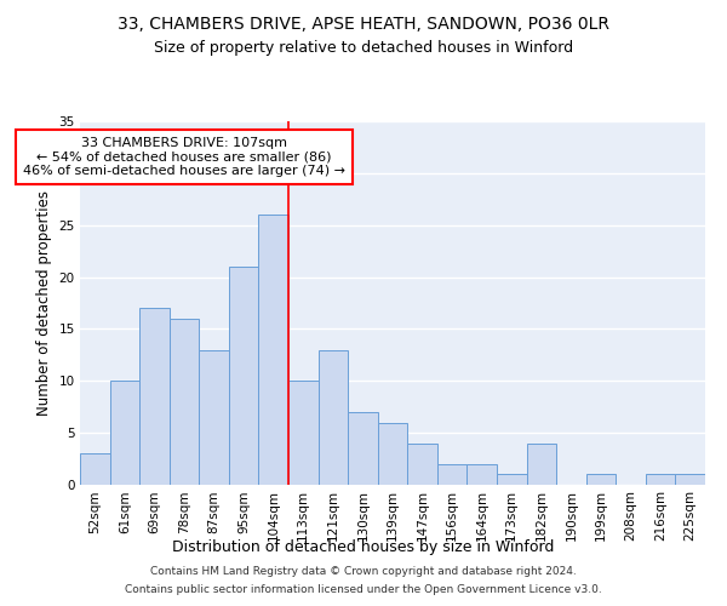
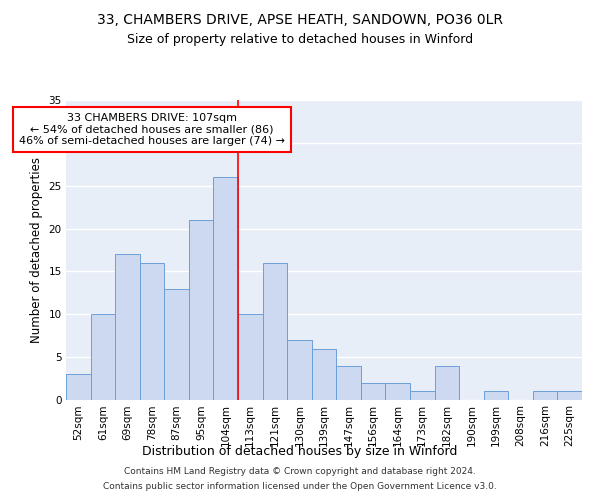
121sqm: 13 -> 16
